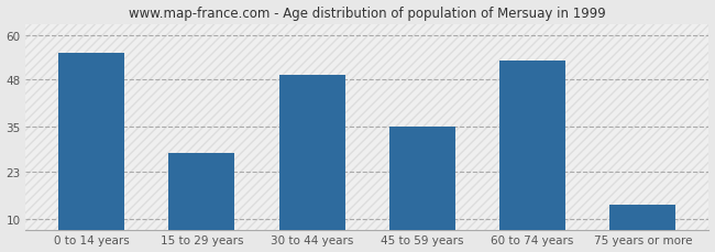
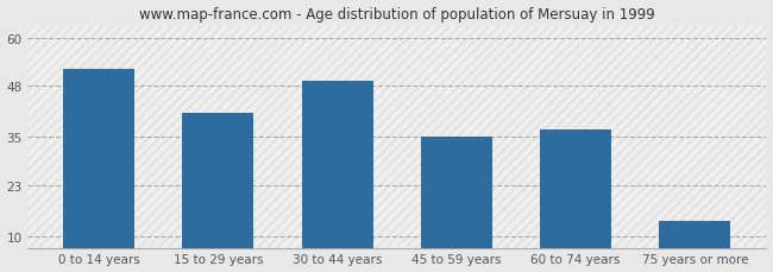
0 to 14 years: 55 -> 52
15 to 29 years: 28 -> 41
60 to 74 years: 53 -> 37
